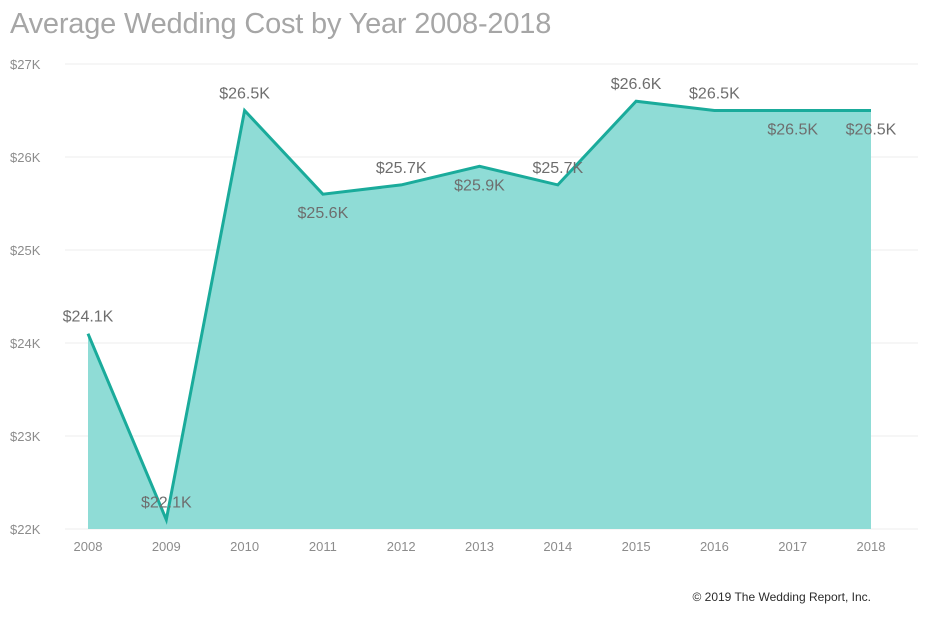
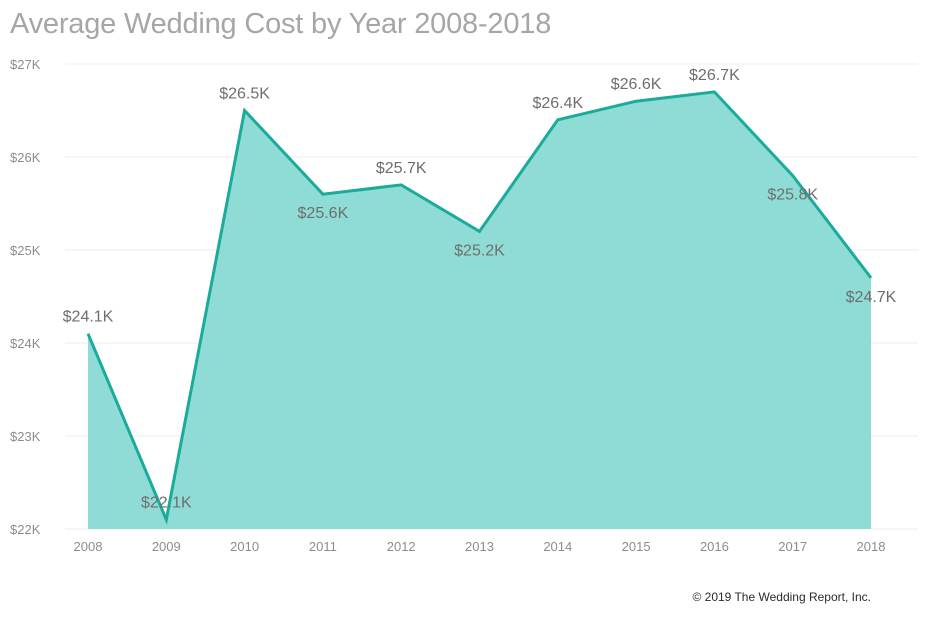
2013: $25.9K -> $25.2K
2014: $25.7K -> $26.4K
2016: $26.5K -> $26.7K
2017: $26.5K -> $25.8K
2018: $26.5K -> $24.7K
